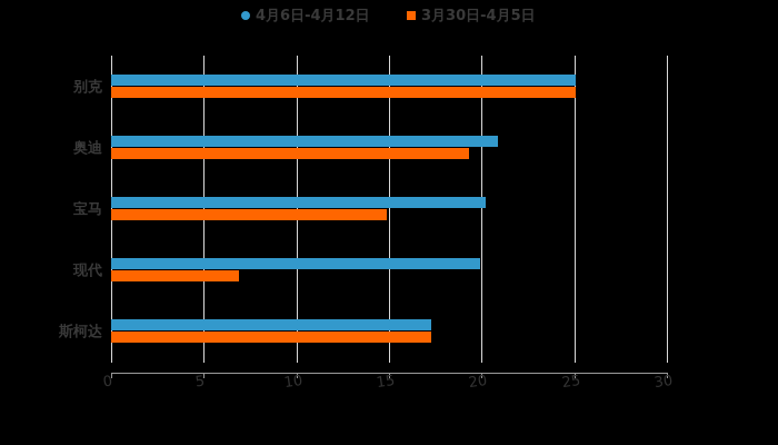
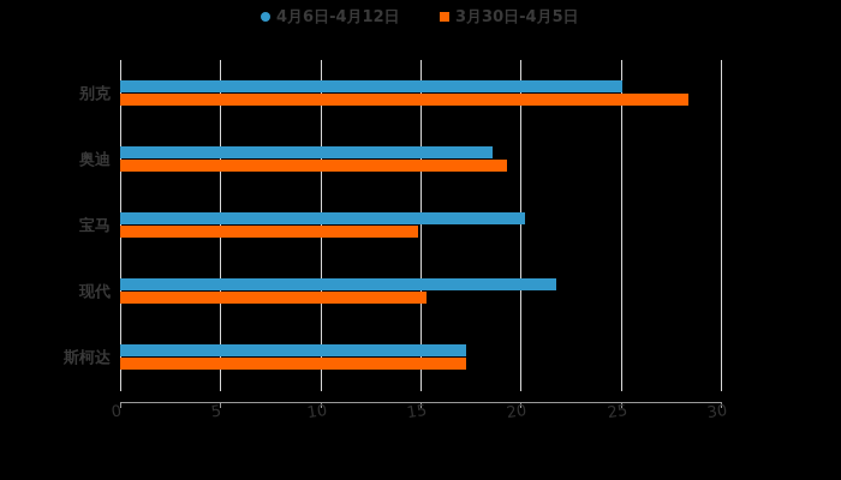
3月30日-4月5日/别克: 25.1 -> 28.4
4月6日-4月12日/奥迪: 20.9 -> 18.6
4月6日-4月12日/现代: 19.9 -> 21.8
3月30日-4月5日/现代: 6.9 -> 15.3
